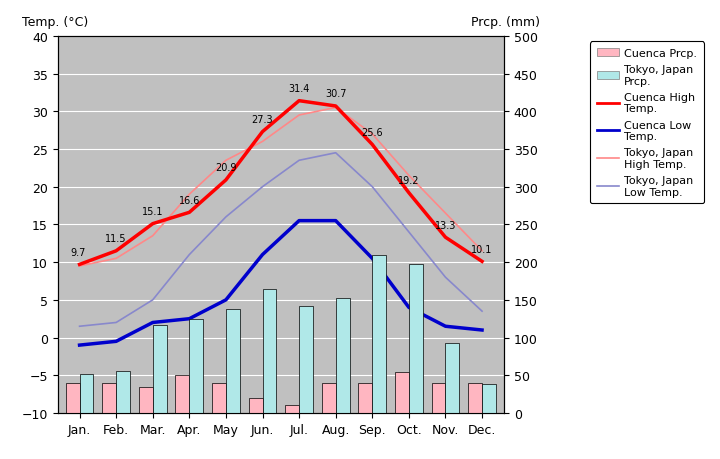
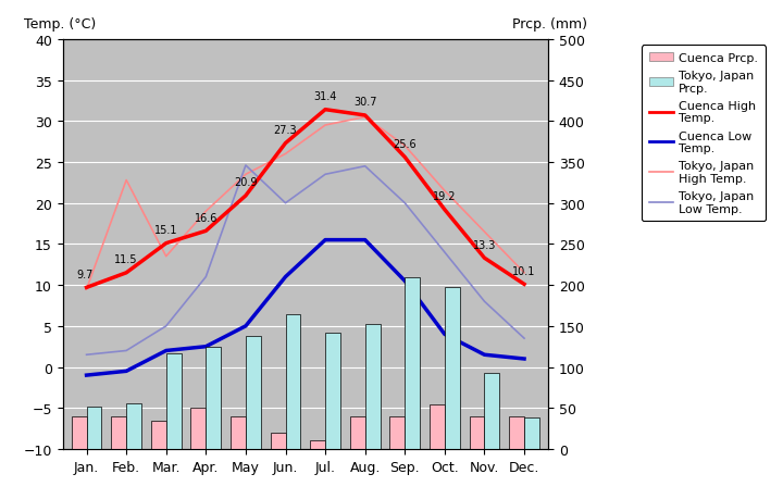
Tokyo, Japan High Temp./Feb.: 10.5 -> 22.8
Tokyo, Japan Low Temp./May: 16.0 -> 24.6
